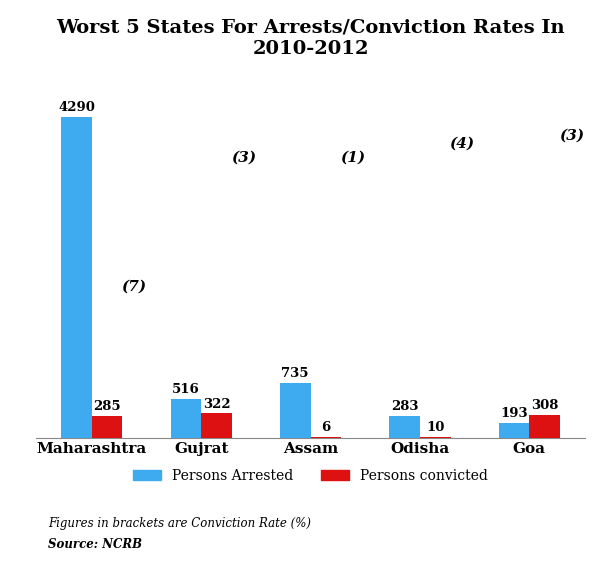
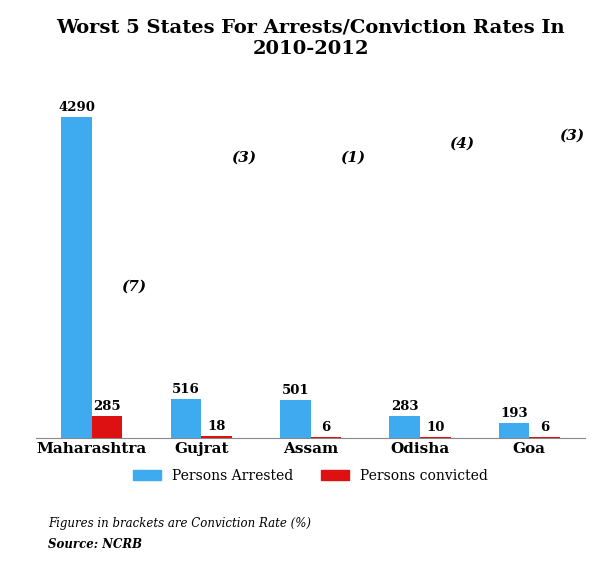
Persons convicted/Gujrat: 322 -> 18
Persons Arrested/Assam: 735 -> 501
Persons convicted/Goa: 308 -> 6
